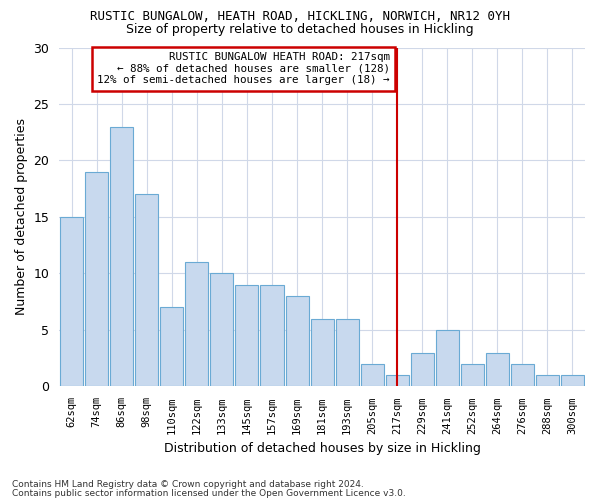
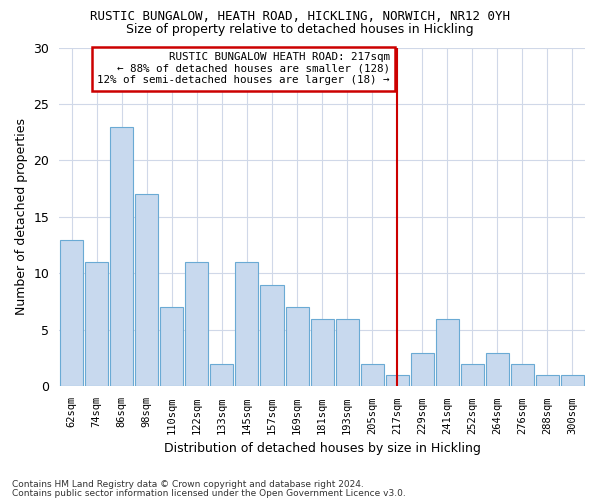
62sqm: 15 -> 13
74sqm: 19 -> 11
133sqm: 10 -> 2
145sqm: 9 -> 11
169sqm: 8 -> 7
241sqm: 5 -> 6
